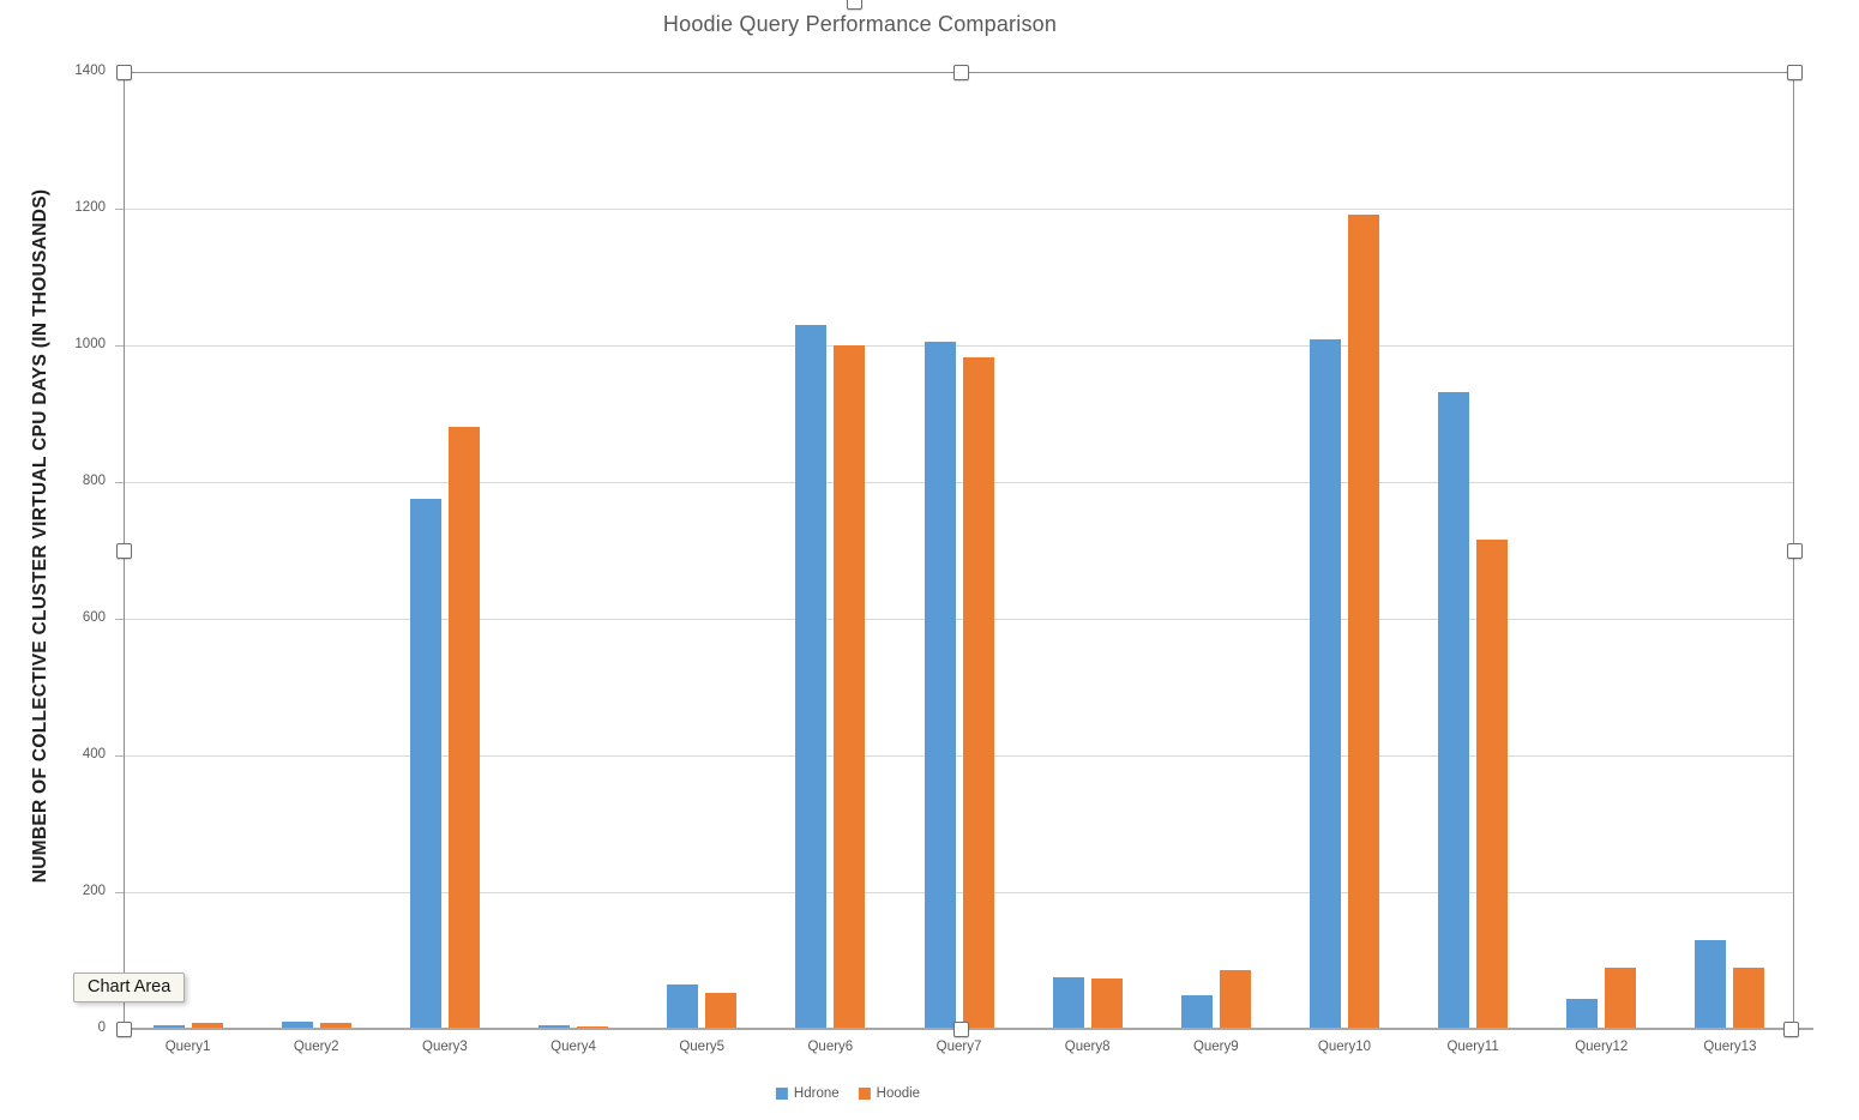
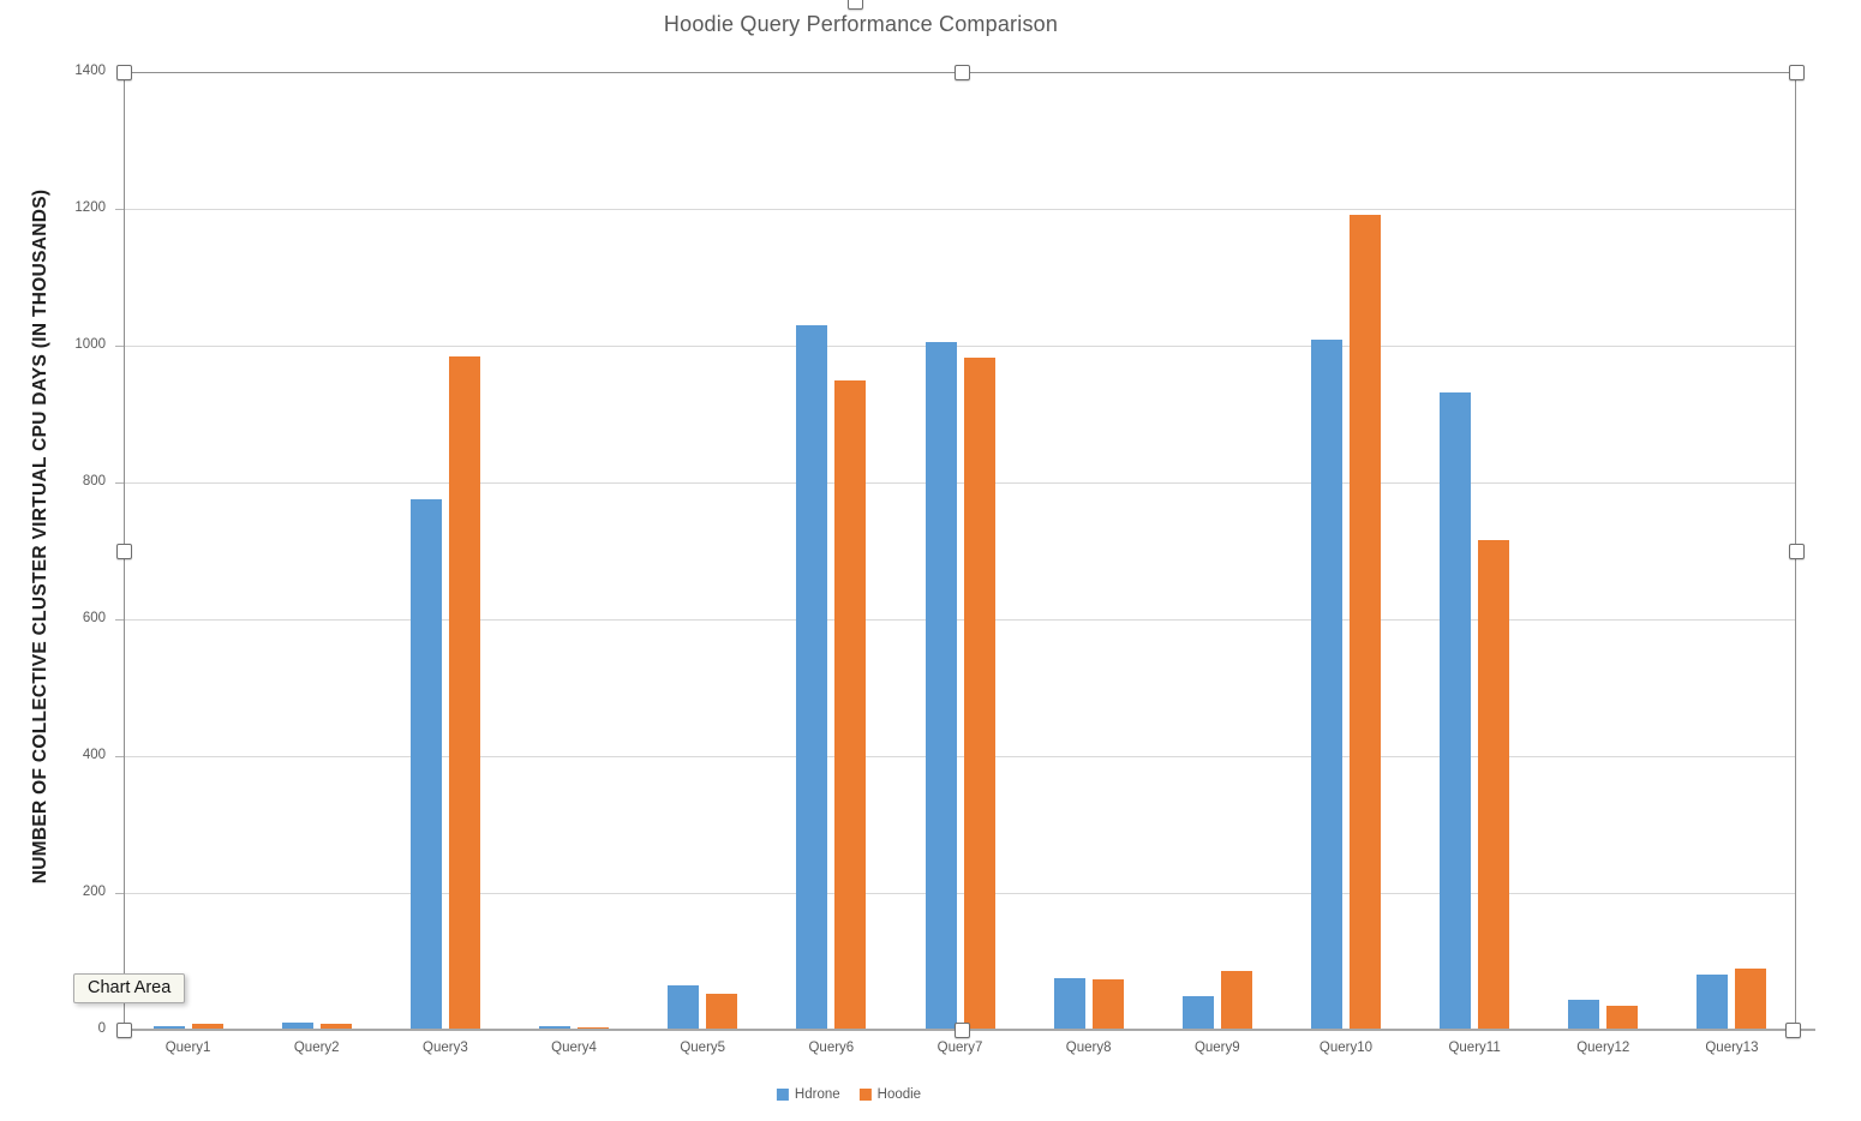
Hoodie/Query3: 880 -> 980
Hoodie/Query6: 1000 -> 950
Hoodie/Query12: 90 -> 40
Hdrone/Query13: 130 -> 80
